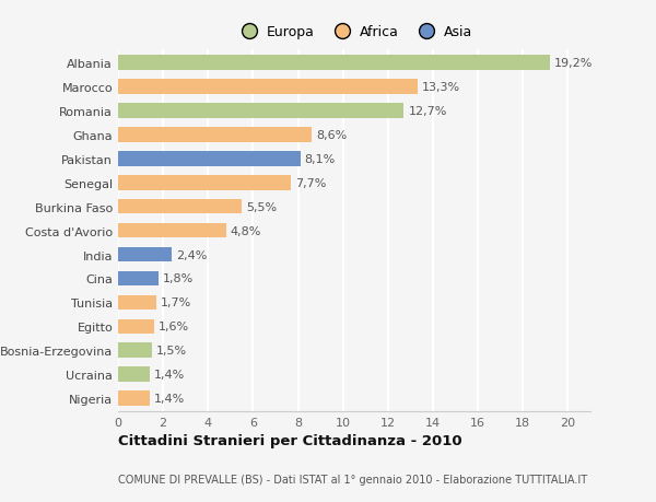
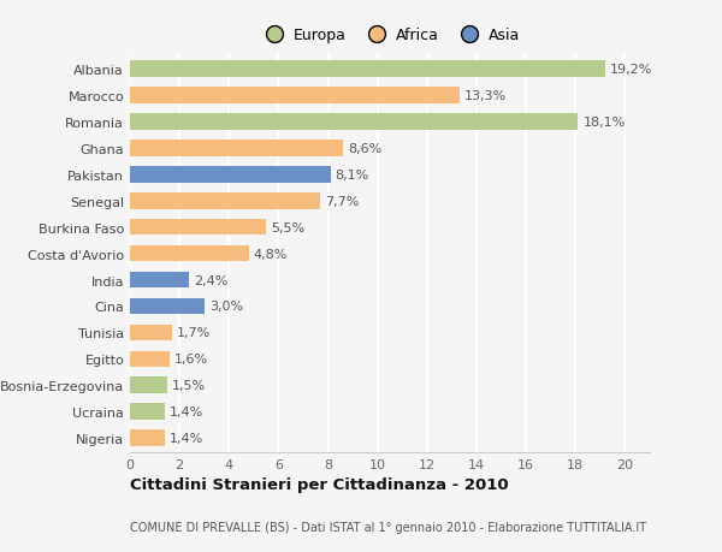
Romania: 12,7% -> 18,1%
Cina: 1,8% -> 3,0%
